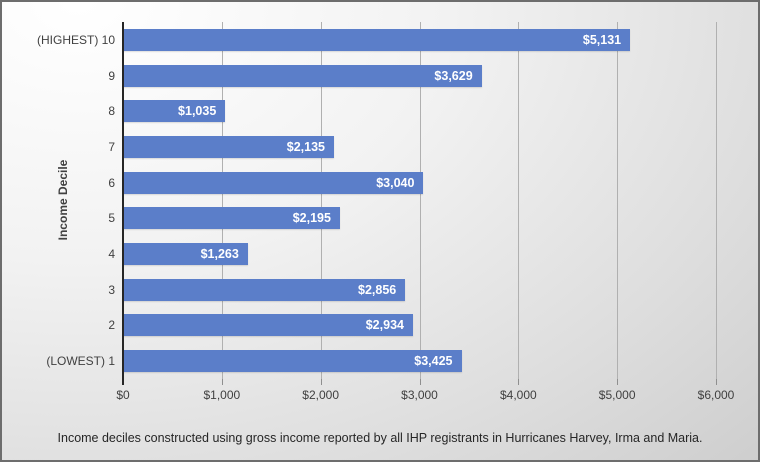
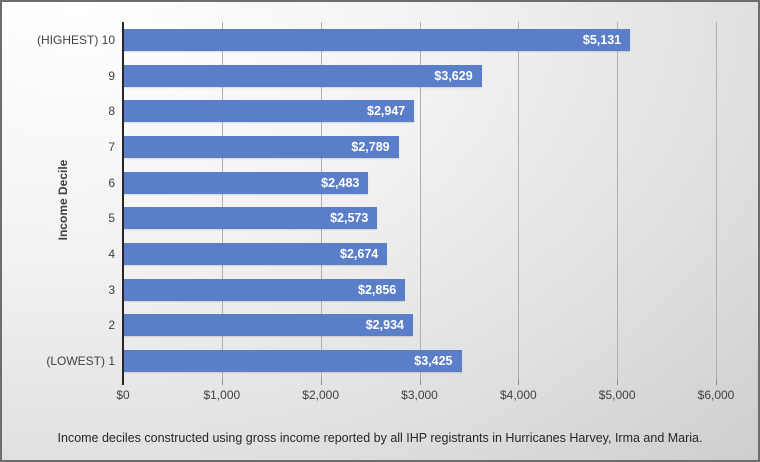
8: $1,035 -> $2,947
7: $2,135 -> $2,789
6: $3,040 -> $2,483
5: $2,195 -> $2,573
4: $1,263 -> $2,674
